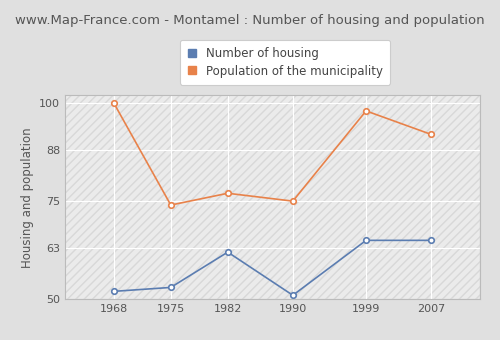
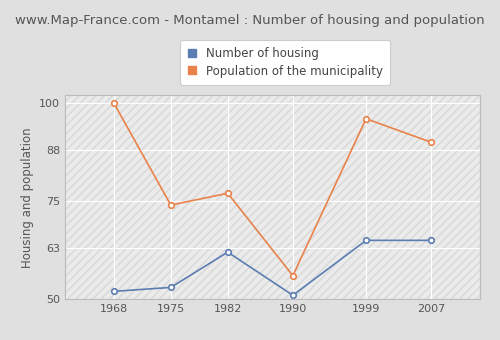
Population of the municipality/1990: 75 -> 56
Population of the municipality/1999: 98 -> 96
Population of the municipality/2007: 92 -> 90
